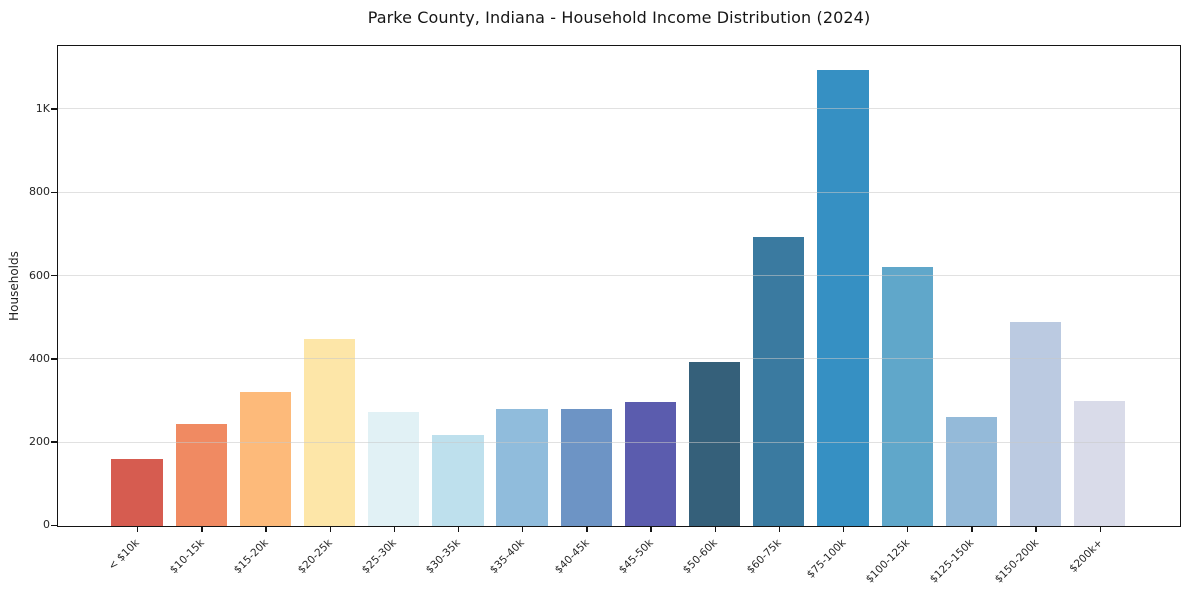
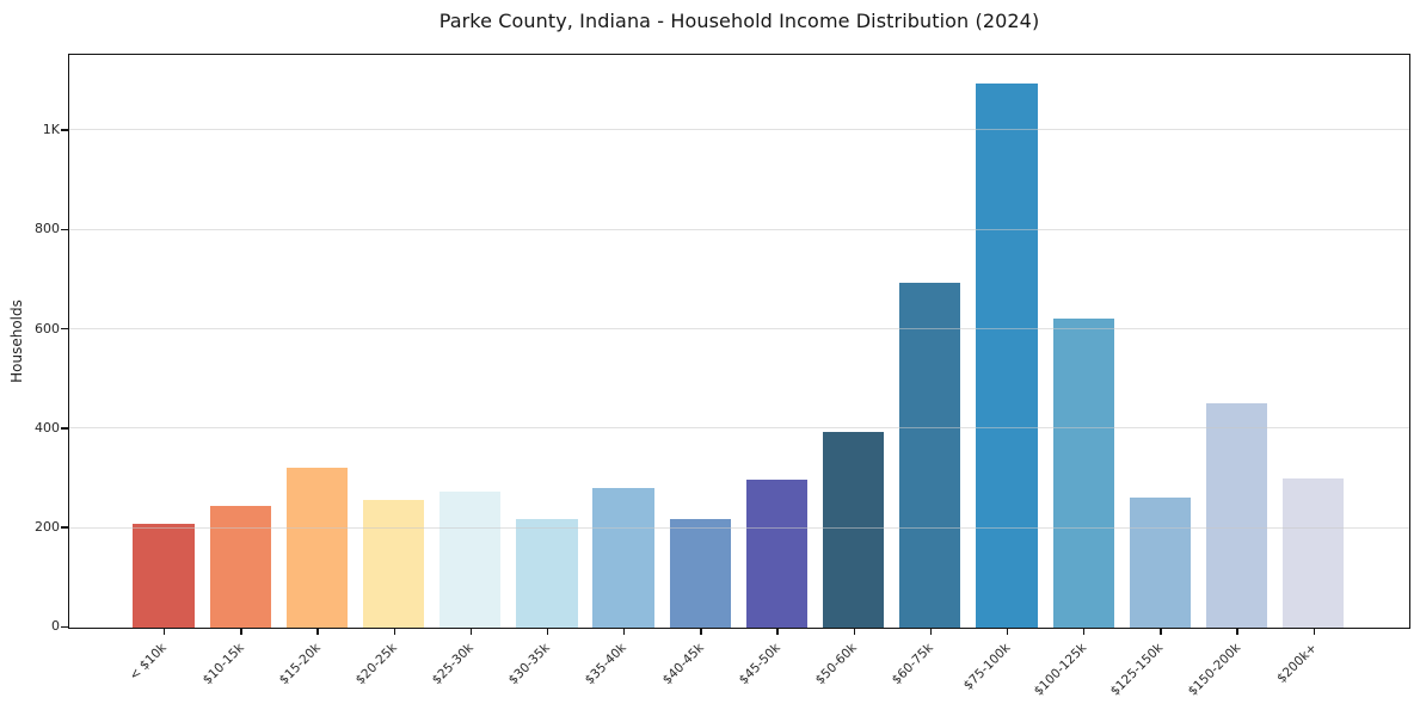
< $10k: 160 -> 210
$20-25k: 450 -> 260
$40-45k: 280 -> 220
$150-200k: 490 -> 450
